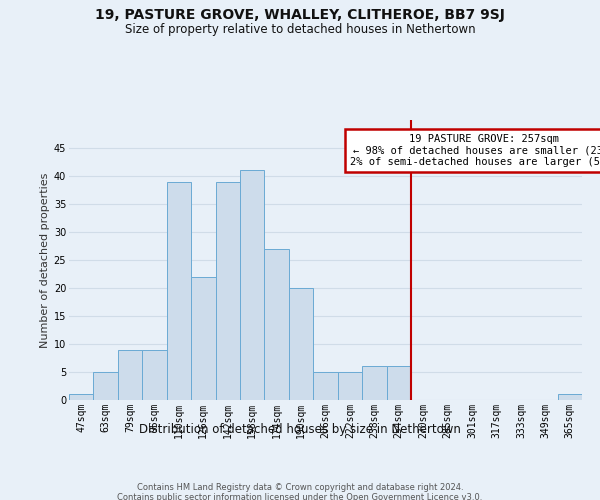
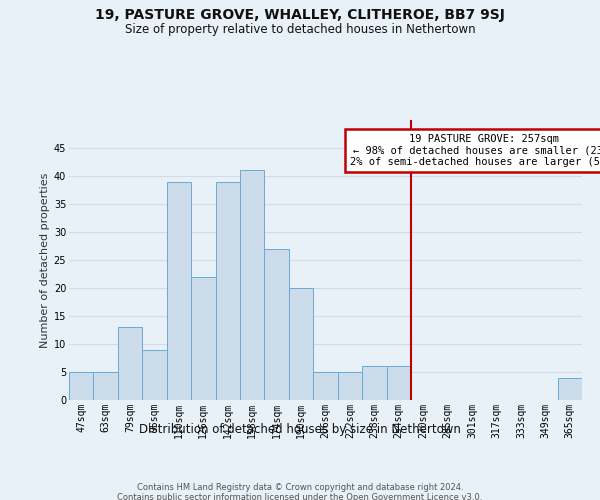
47sqm: 1 -> 5
79sqm: 9 -> 13
365sqm: 1 -> 4
